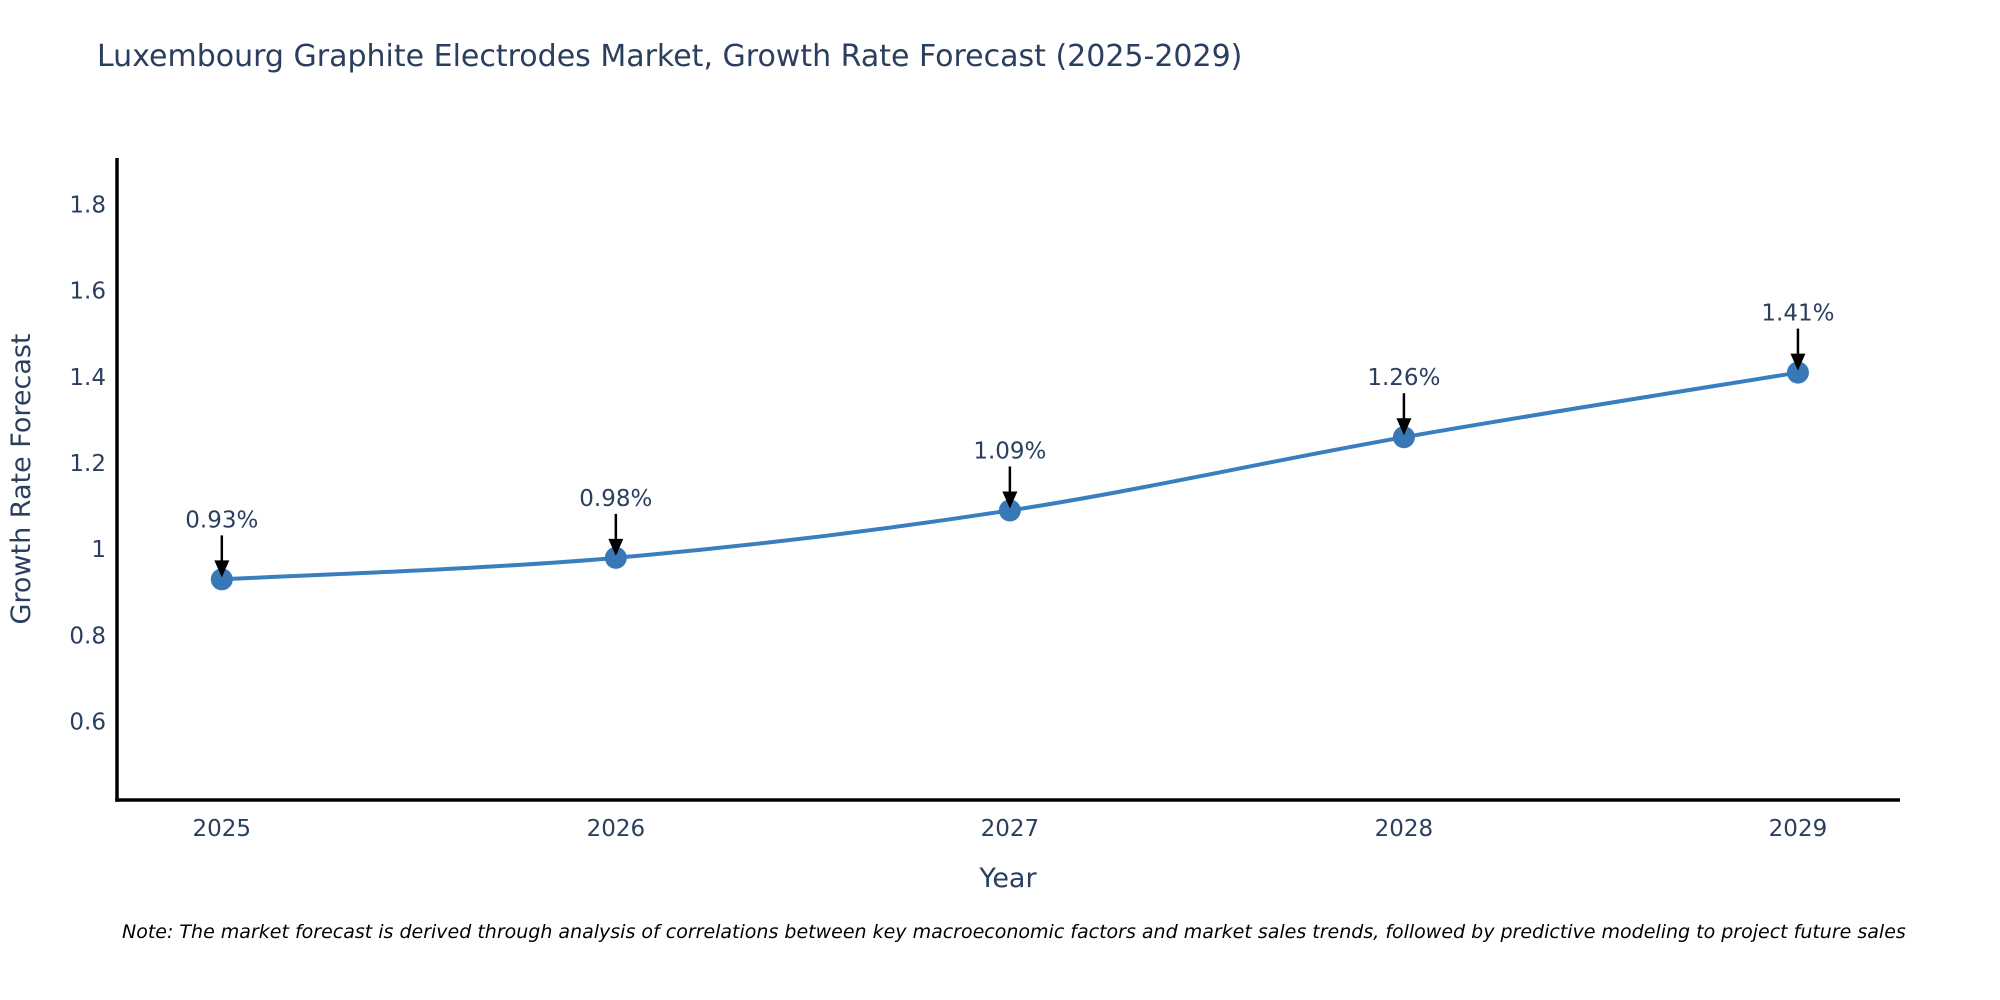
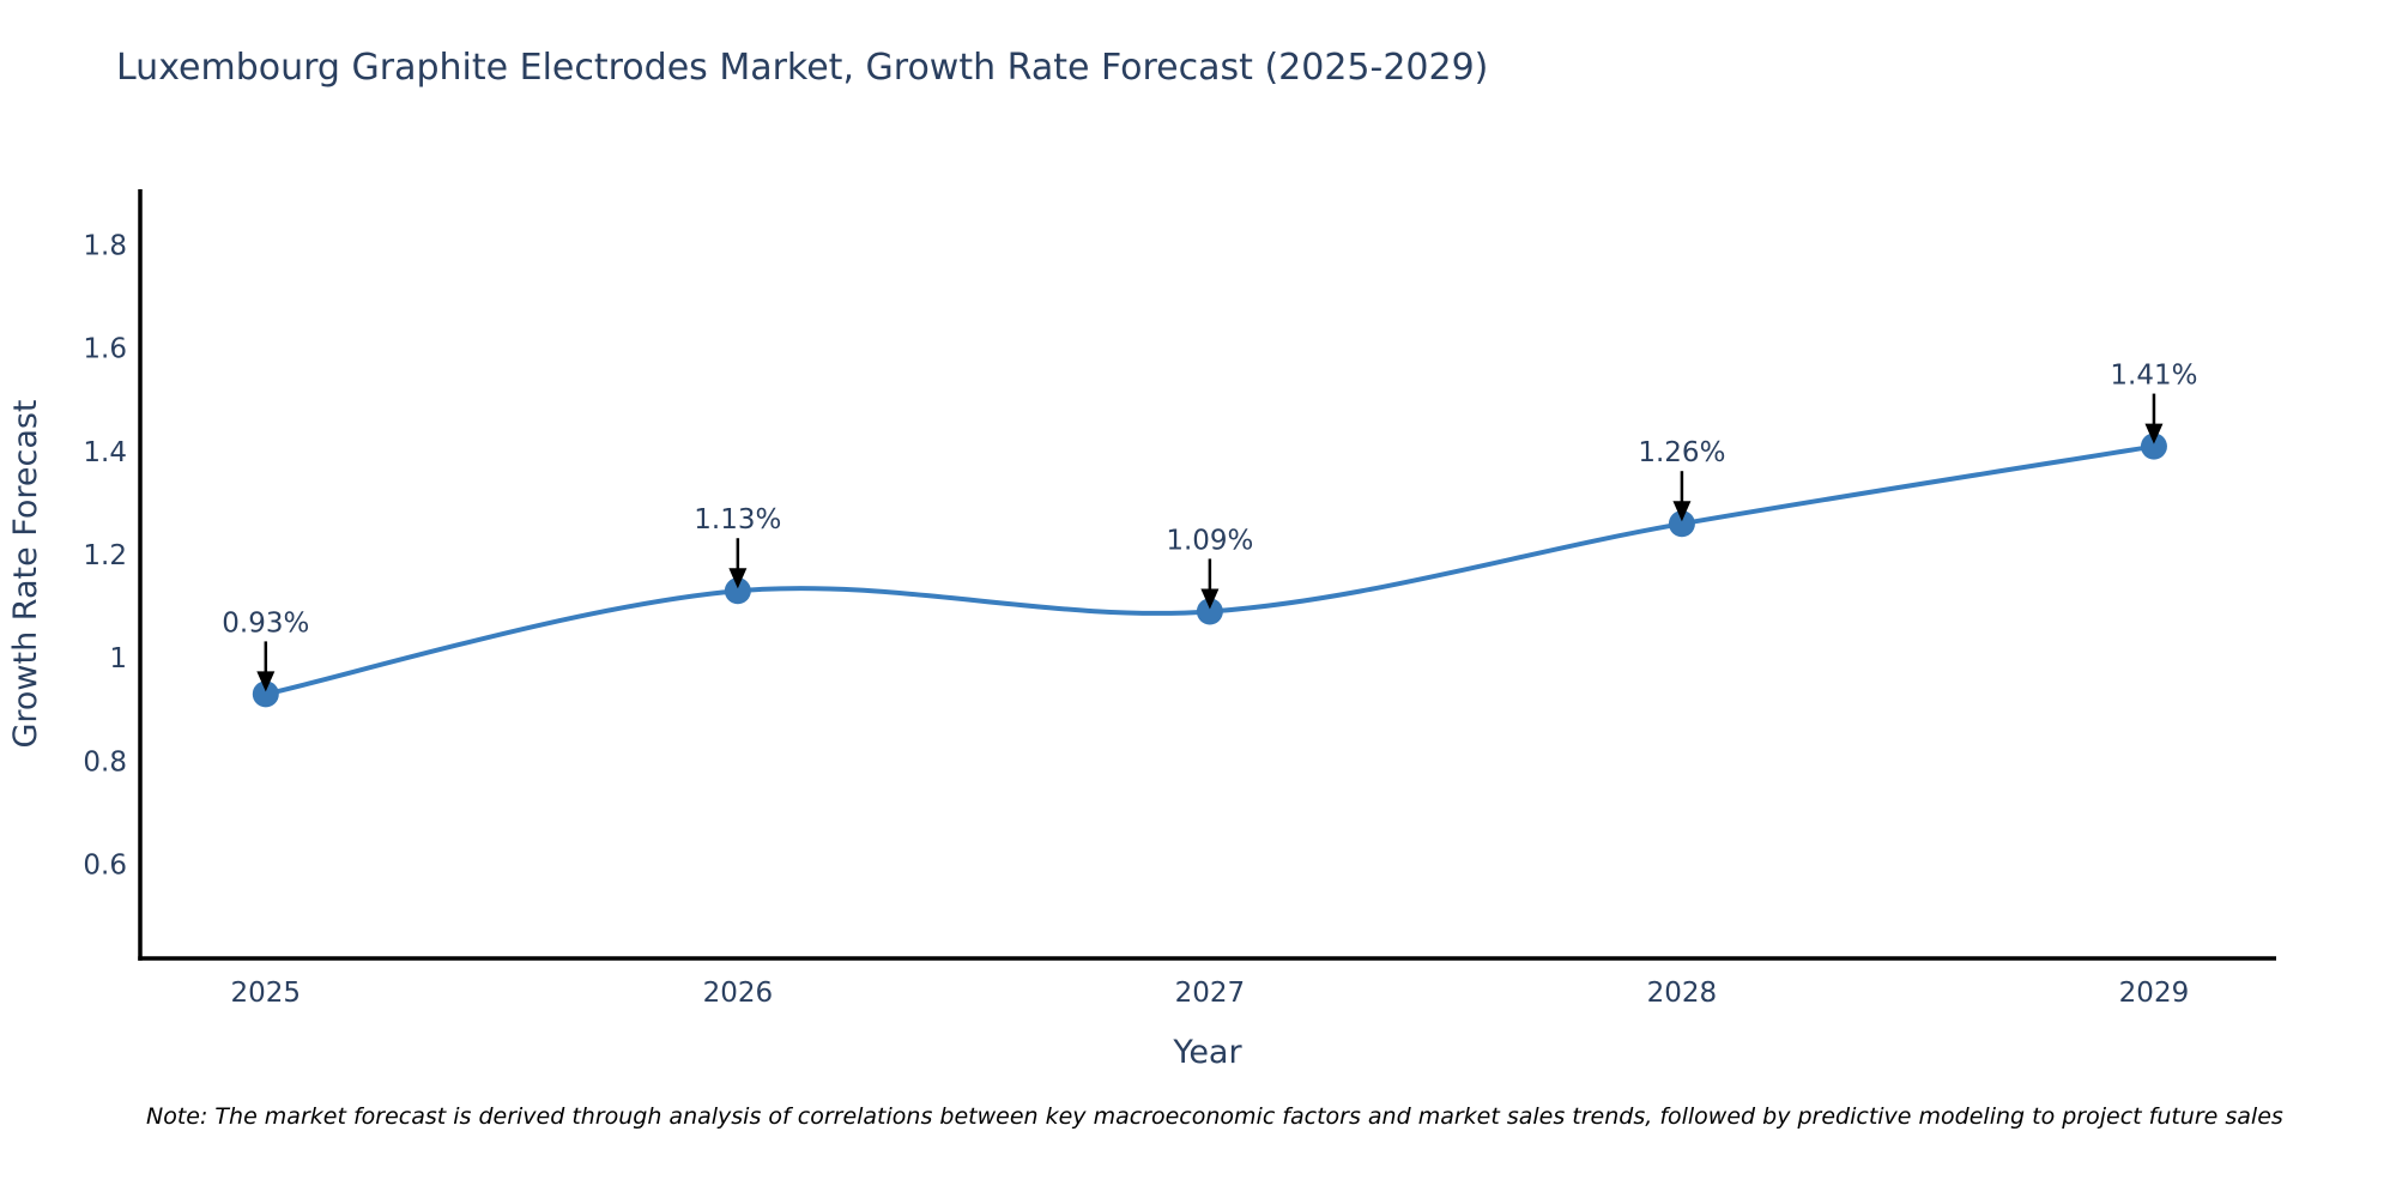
2026: 0.98% -> 1.13%
